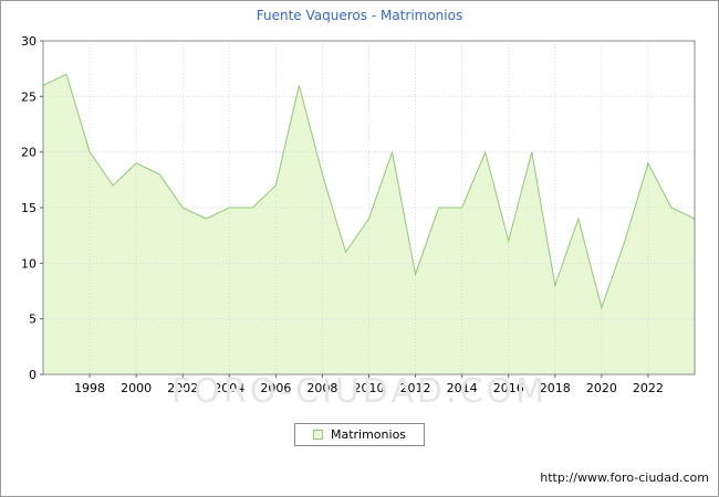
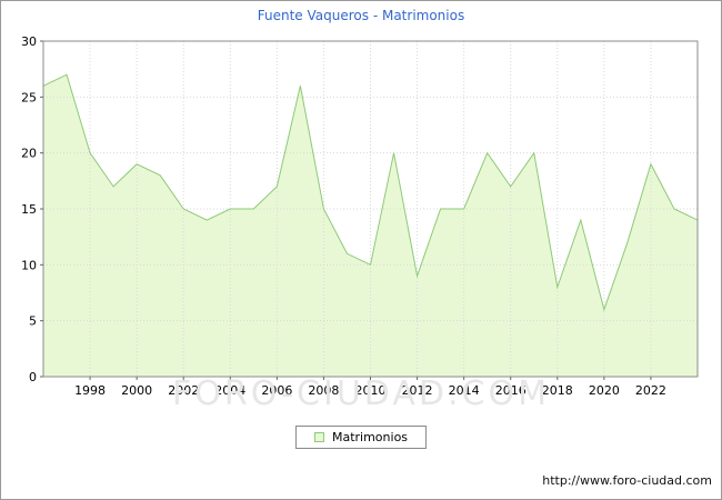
2008: 18 -> 15
2010: 14 -> 10
2016: 12 -> 17
